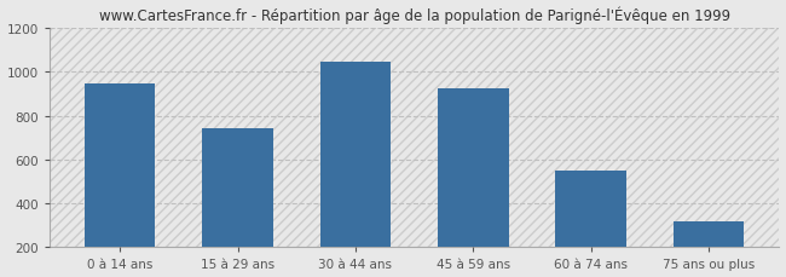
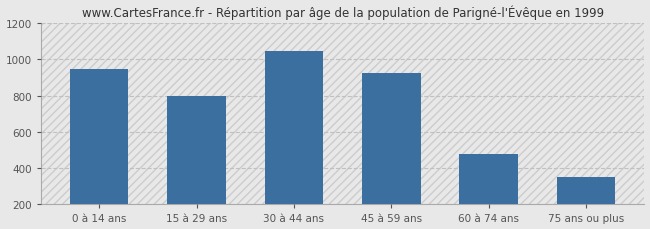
15 à 29 ans: 740 -> 800
60 à 74 ans: 550 -> 480
75 ans ou plus: 320 -> 350
